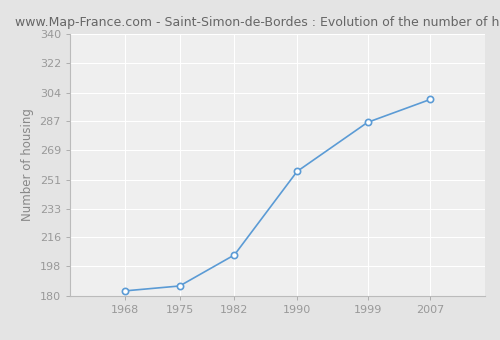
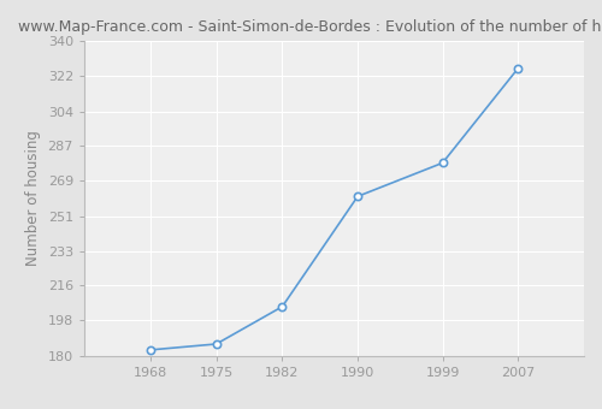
1990: 256 -> 261
1999: 286 -> 278
2007: 300 -> 326
